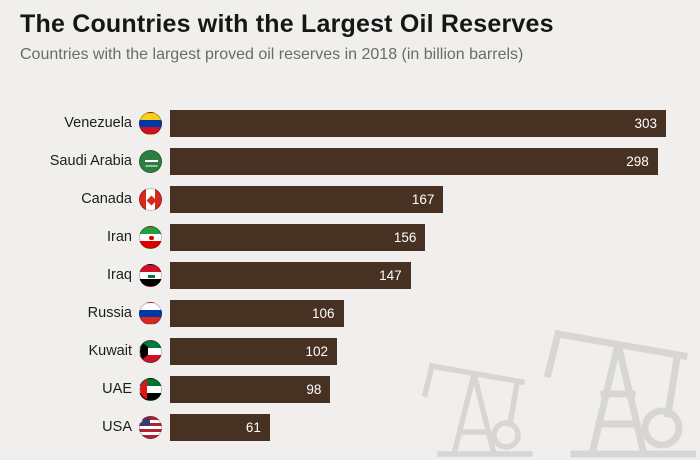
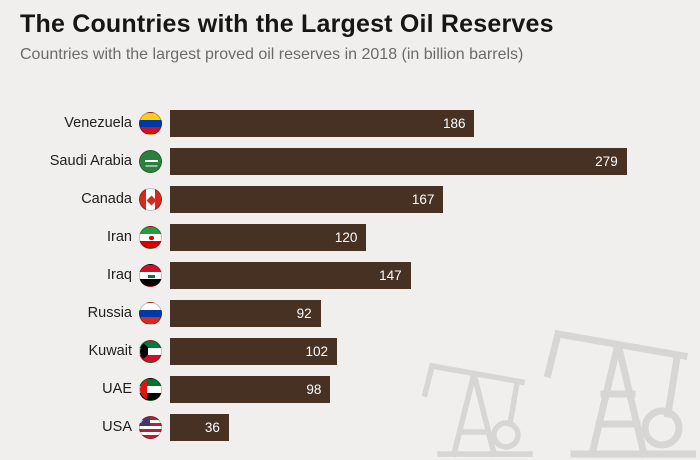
Venezuela: 303 -> 186
Saudi Arabia: 298 -> 279
Iran: 156 -> 120
Russia: 106 -> 92
USA: 61 -> 36
